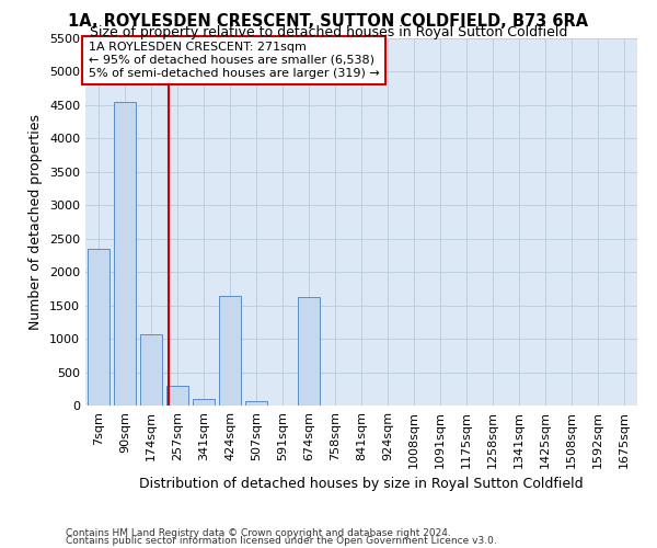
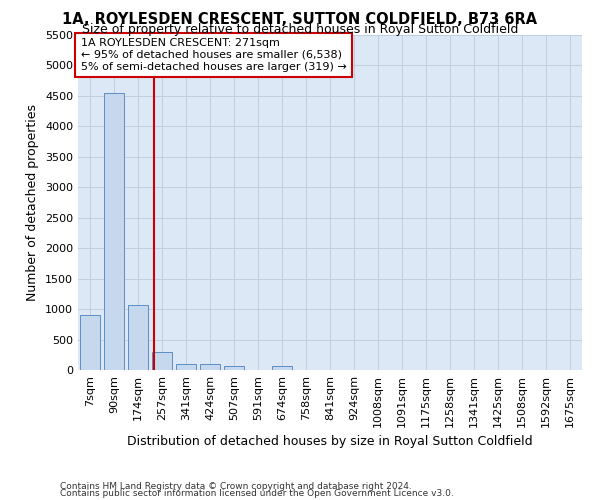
7sqm: 2340 -> 900
424sqm: 1640 -> 100
674sqm: 1620 -> 60
